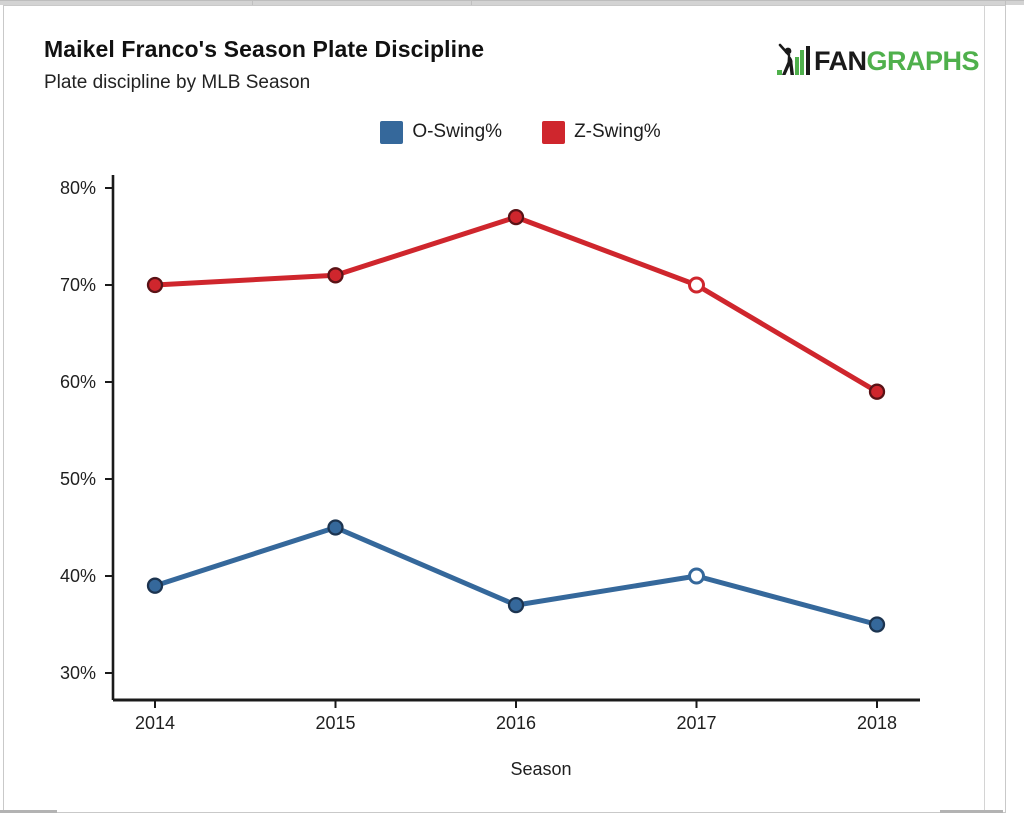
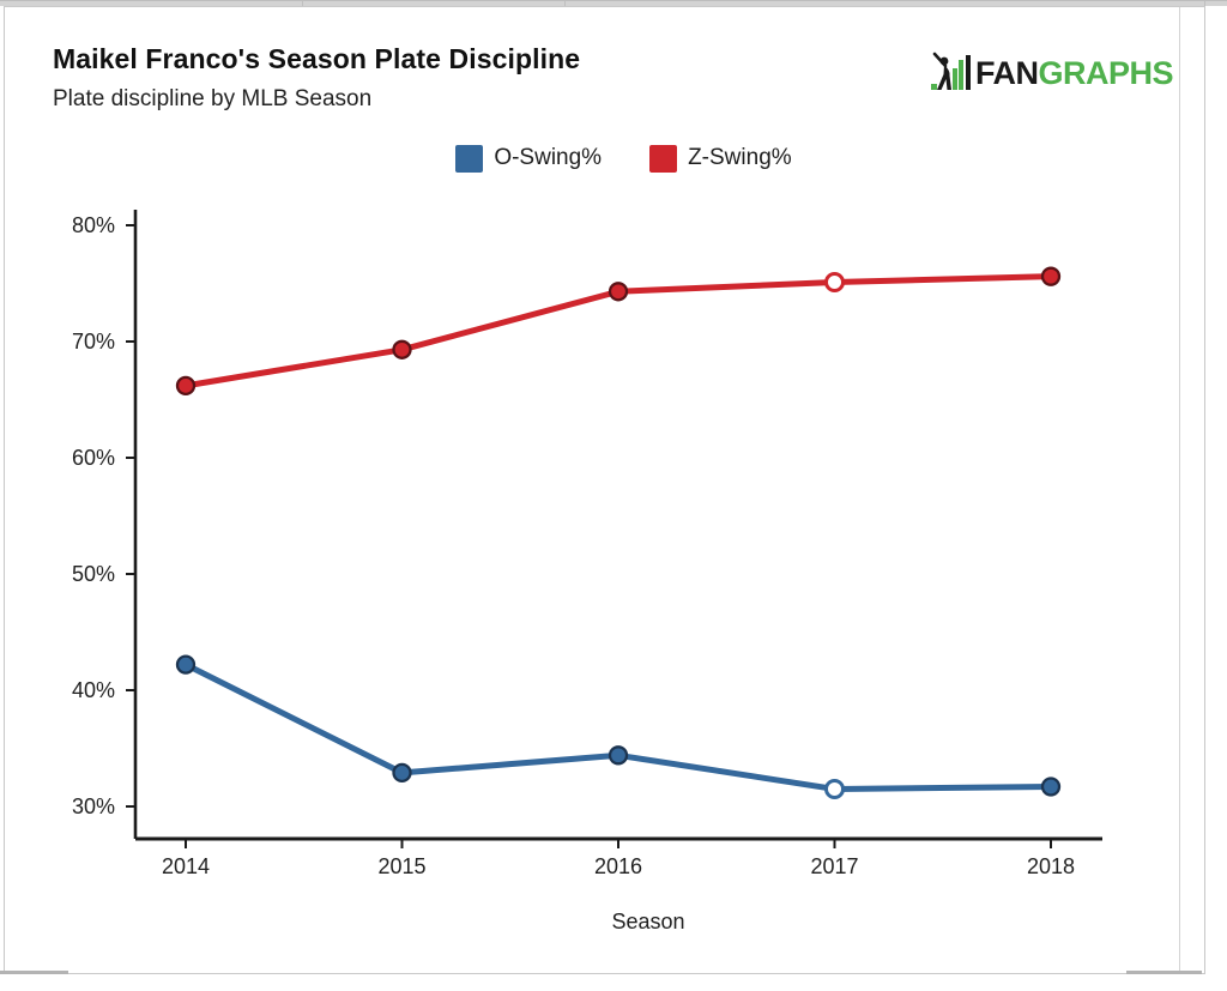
O-Swing%/2014: 39% -> 42%
Z-Swing%/2014: 70% -> 66%
O-Swing%/2015: 45% -> 33%
Z-Swing%/2015: 71% -> 69%
O-Swing%/2016: 37% -> 34%
Z-Swing%/2016: 77% -> 74%
O-Swing%/2017: 40% -> 32%
Z-Swing%/2017: 70% -> 75%
O-Swing%/2018: 35% -> 32%
Z-Swing%/2018: 59% -> 76%
